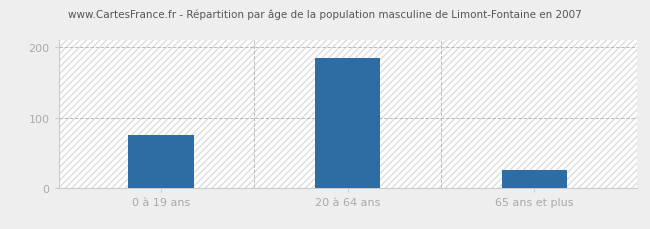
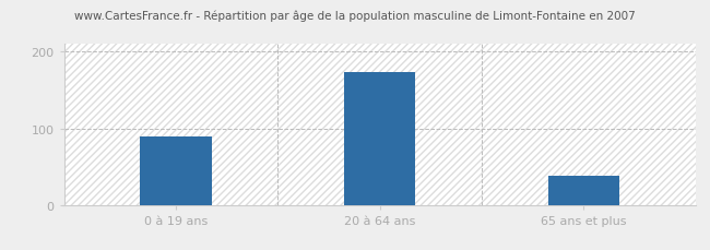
0 à 19 ans: 75 -> 90
20 à 64 ans: 185 -> 174
65 ans et plus: 25 -> 38
